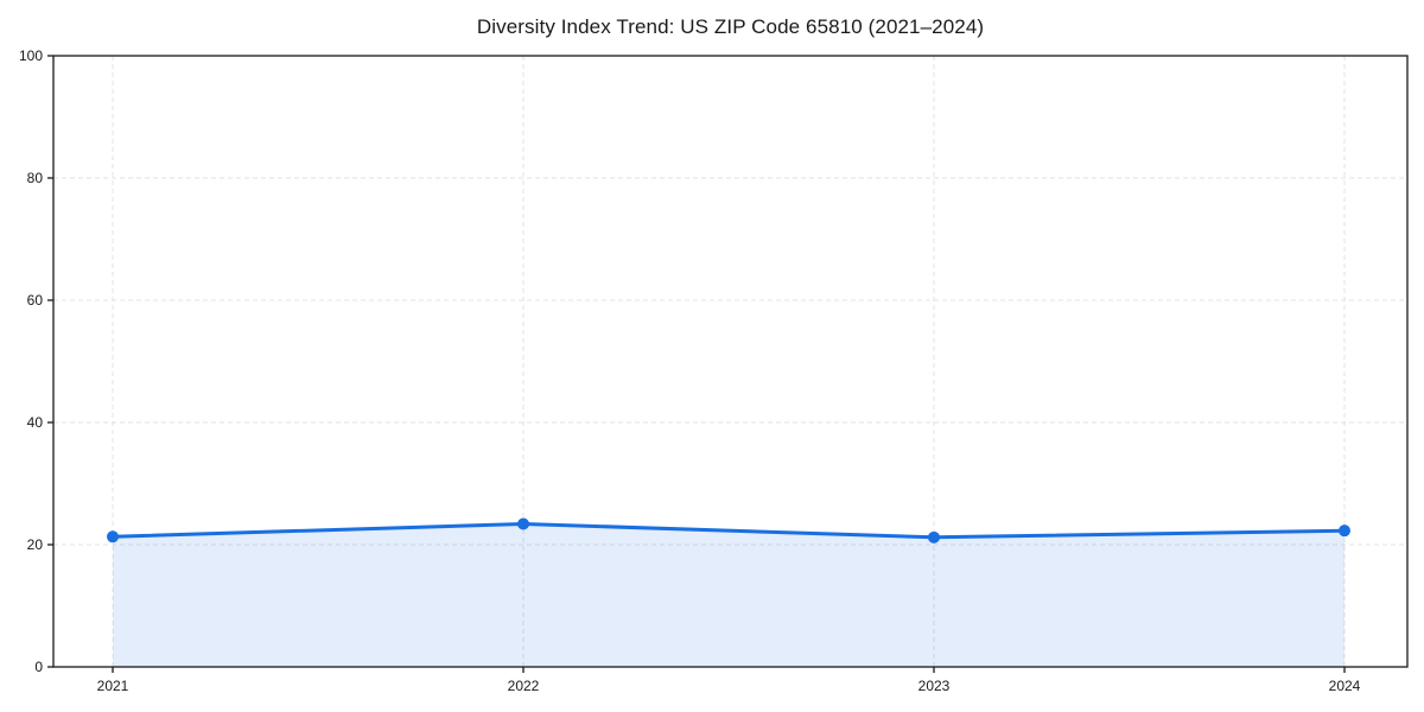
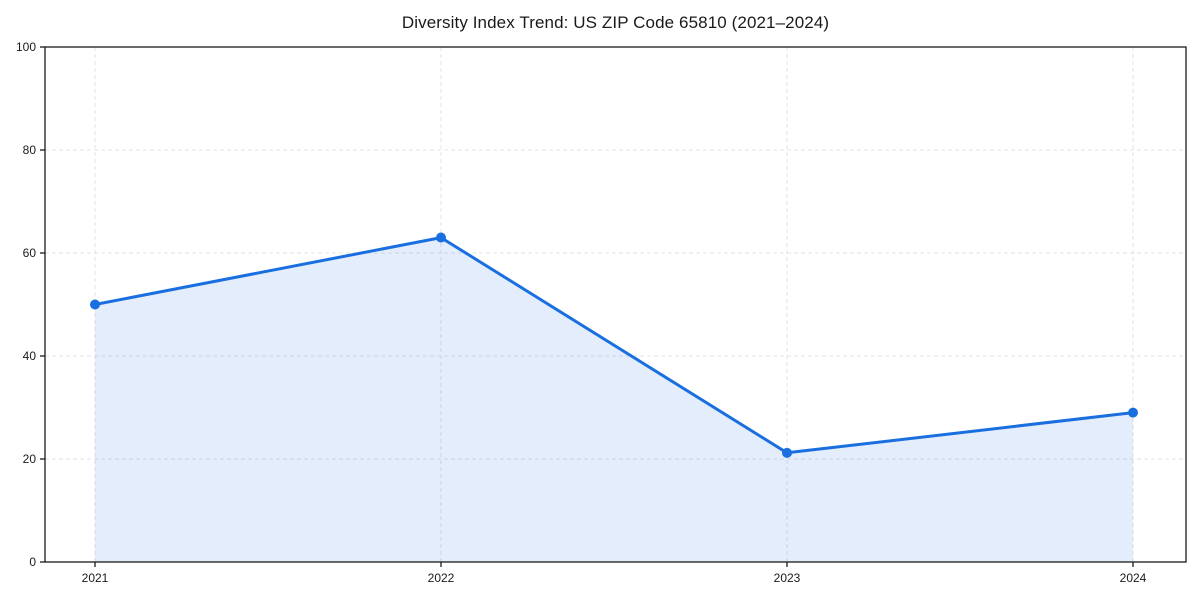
2021: 21 -> 50
2022: 23 -> 63
2024: 22 -> 29
